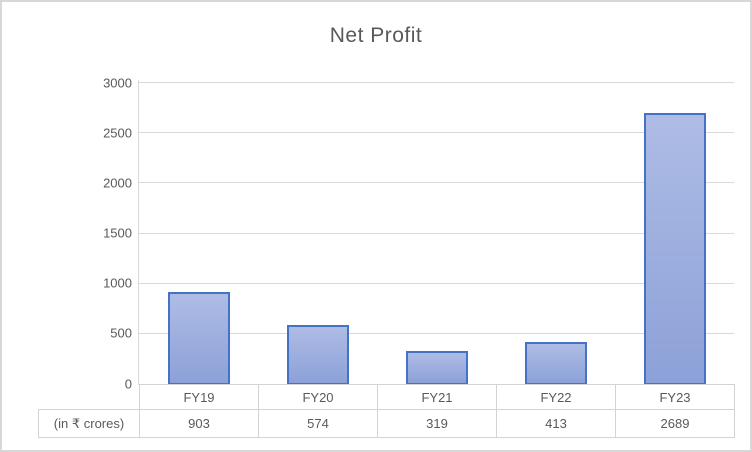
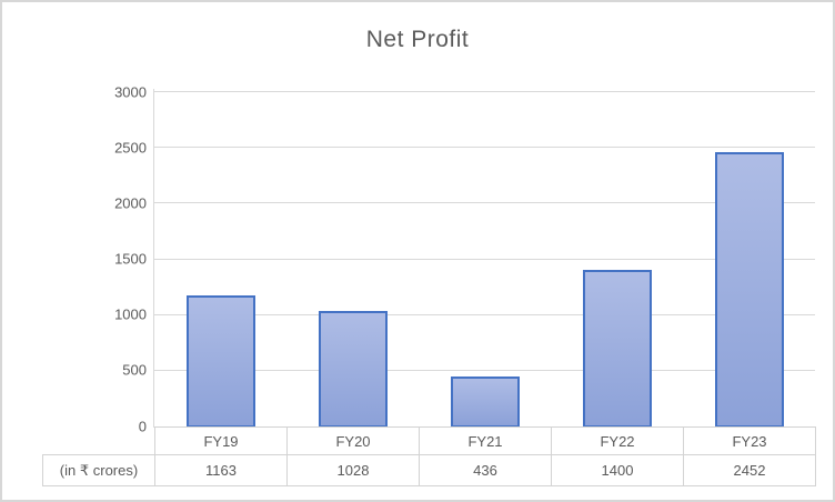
FY19: 903 -> 1163
FY20: 574 -> 1028
FY21: 319 -> 436
FY22: 413 -> 1400
FY23: 2689 -> 2452
